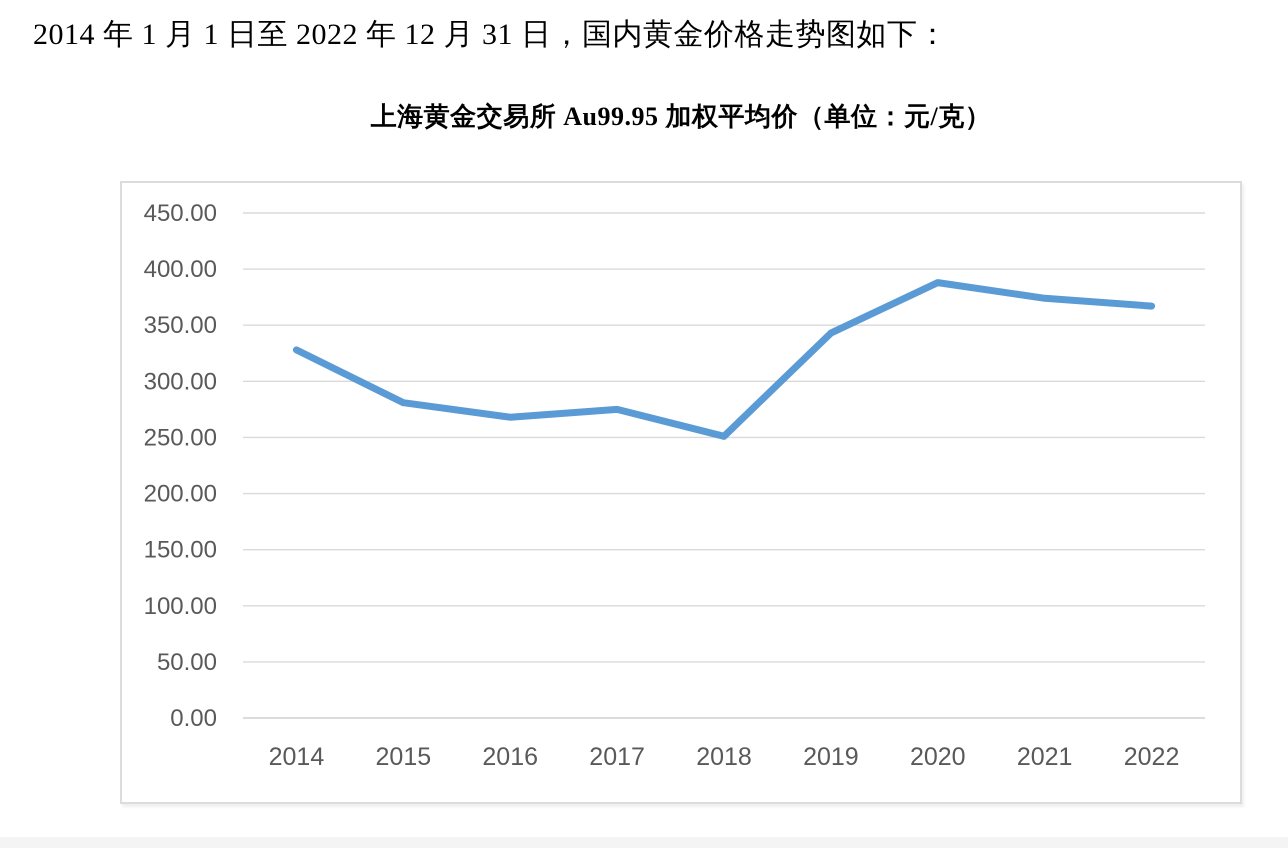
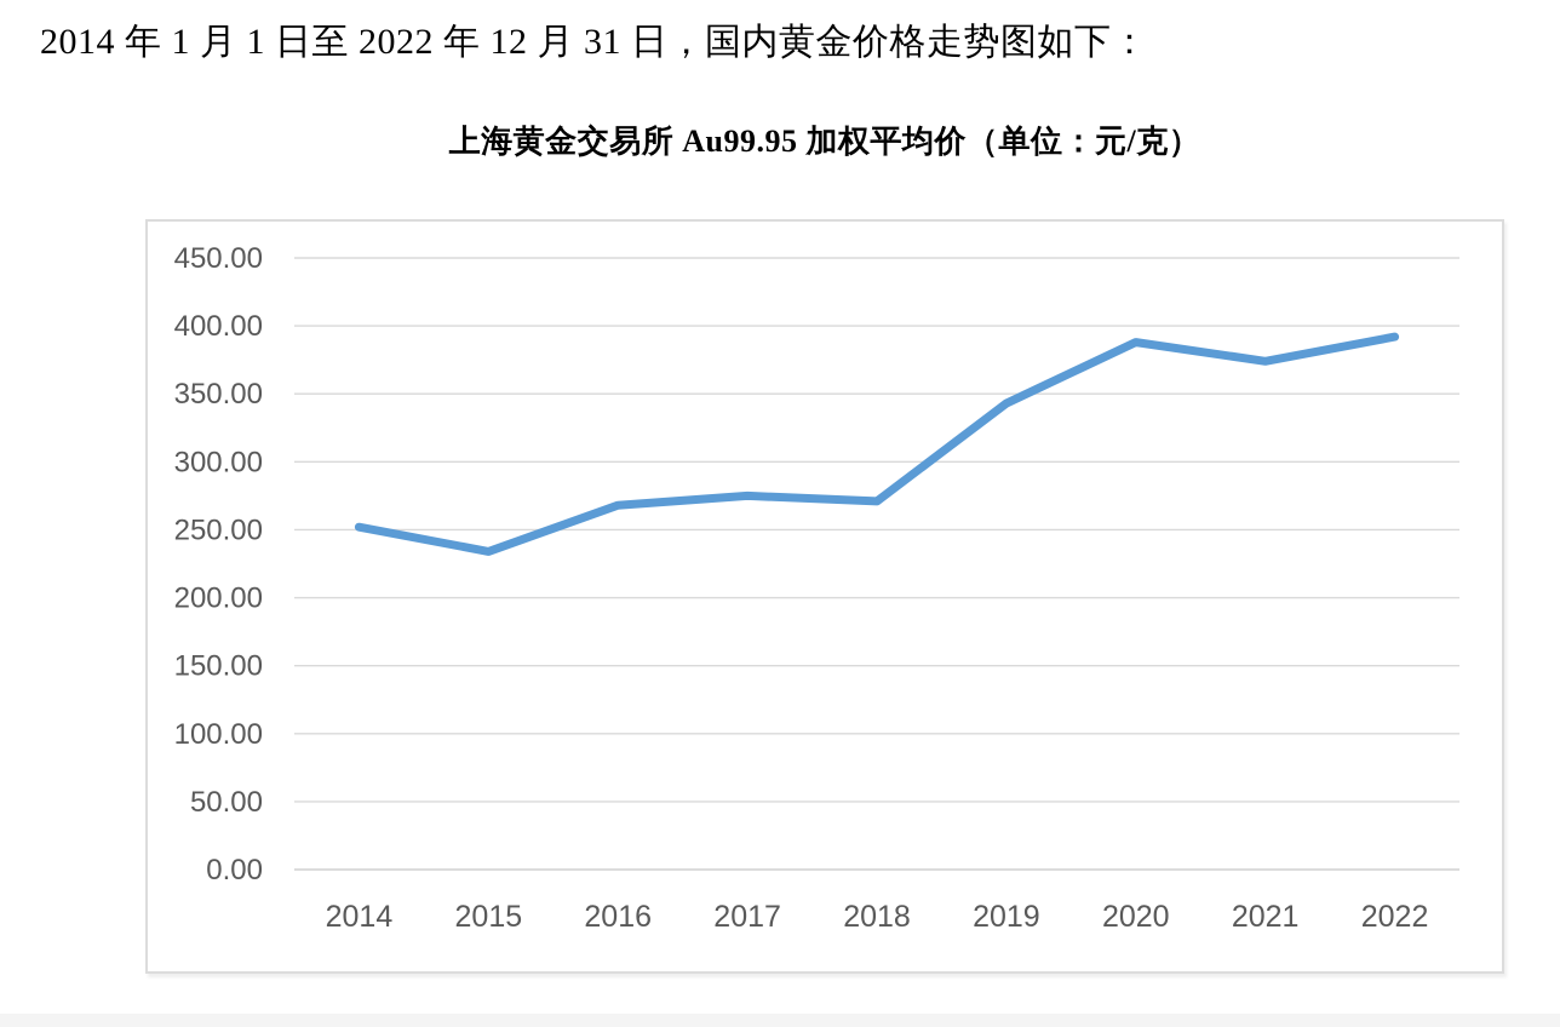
2014: 328 -> 252
2015: 281 -> 234
2018: 251 -> 271
2022: 367 -> 392
